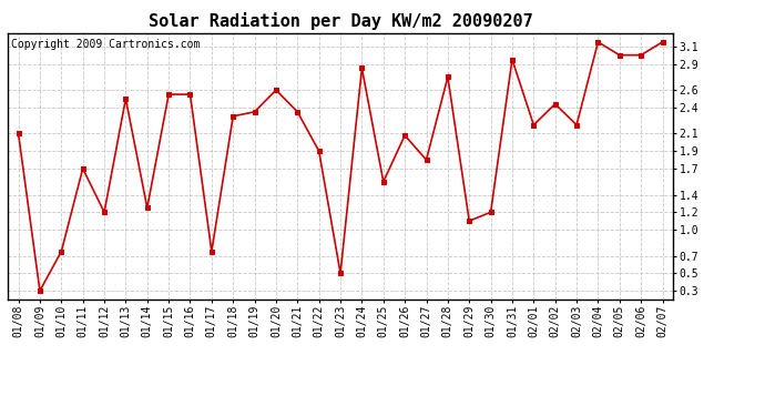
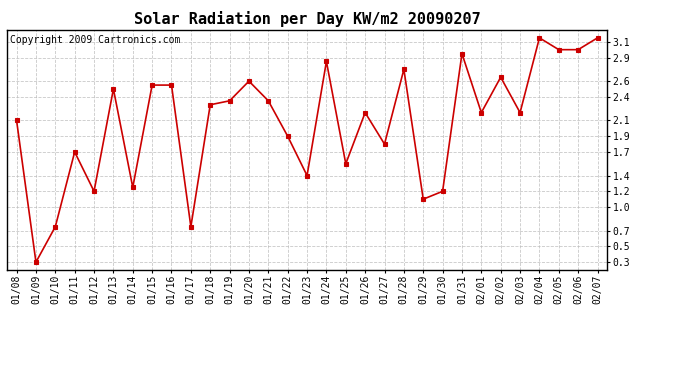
01/23: 0.50 -> 1.40
01/26: 2.08 -> 2.20
02/02: 2.44 -> 2.65
